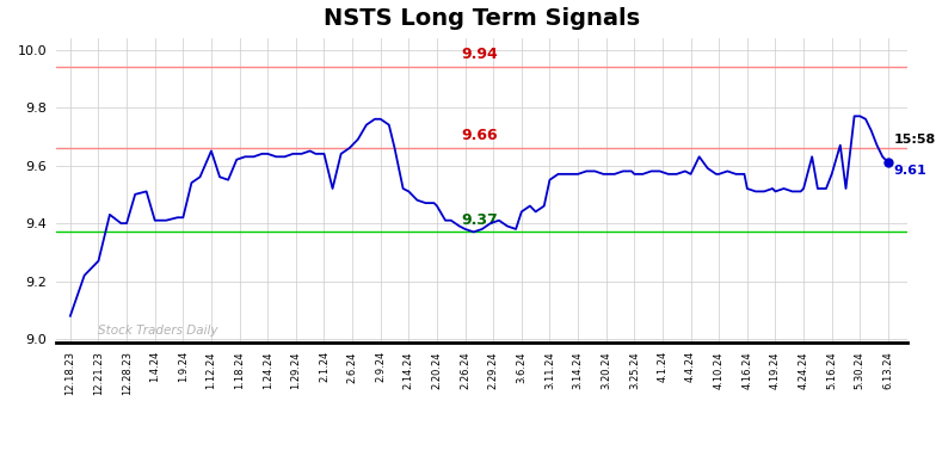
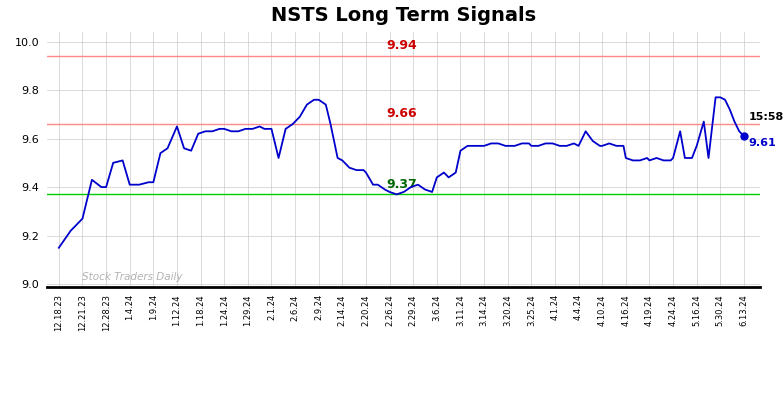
12.18.23: 9.08 -> 9.15
